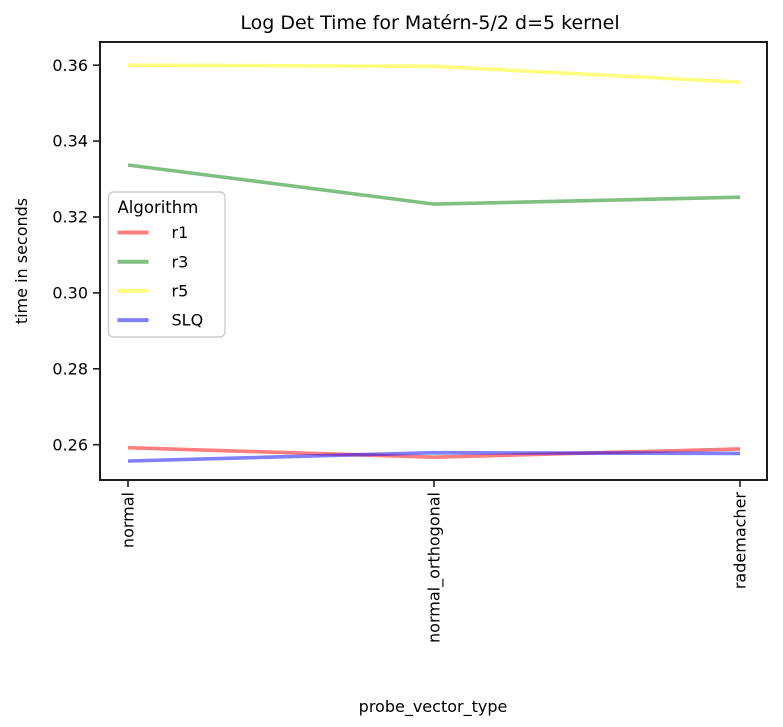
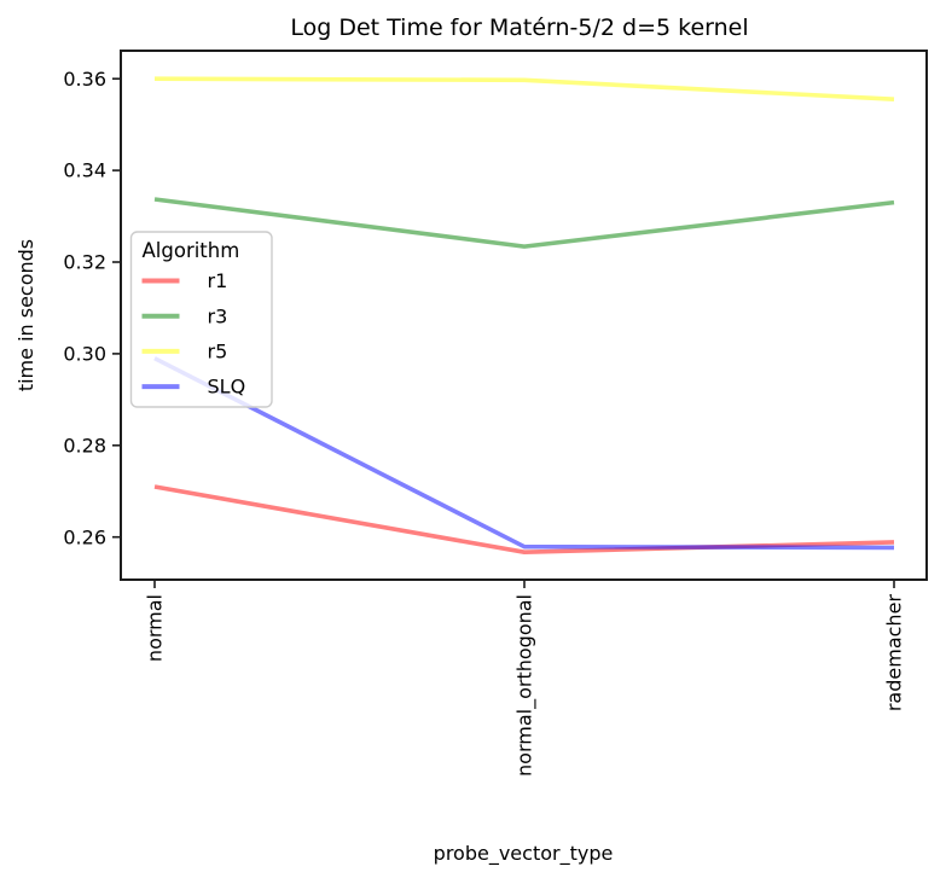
r1/normal: 0.259 -> 0.271
SLQ/normal: 0.256 -> 0.299
r3/rademacher: 0.325 -> 0.333
